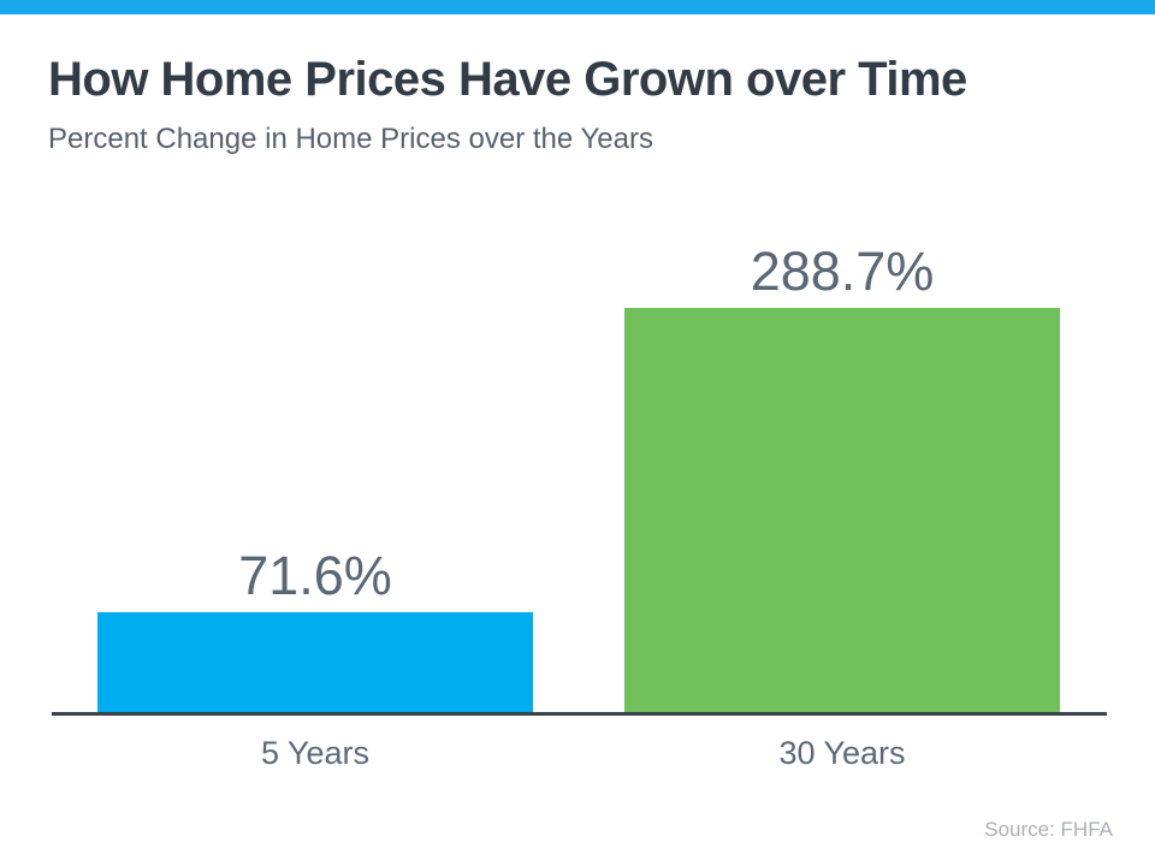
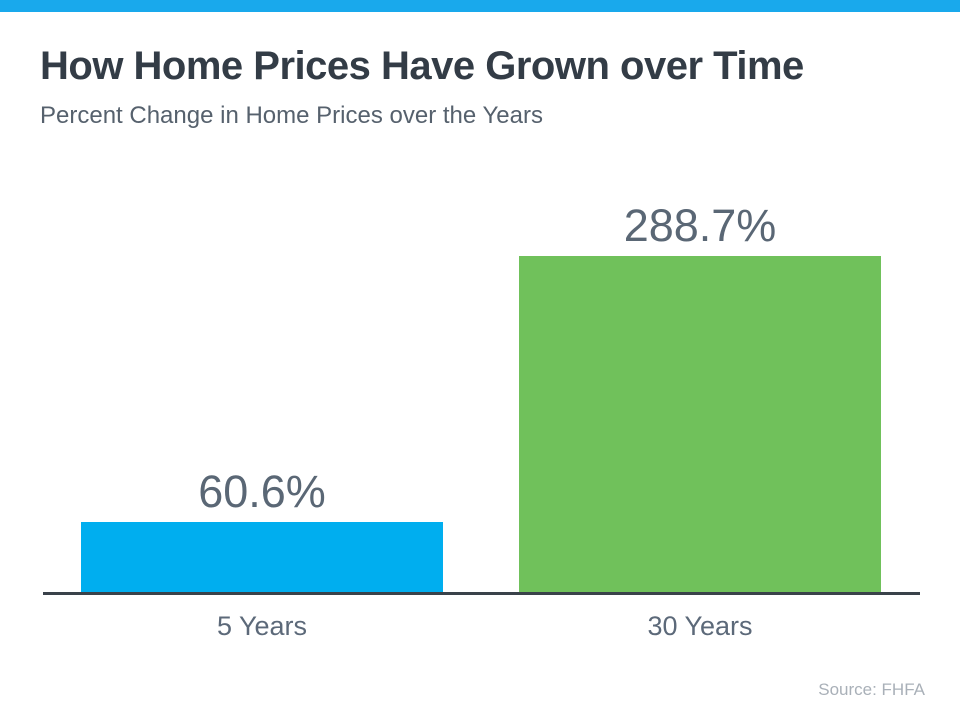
5 Years: 71.6% -> 60.6%
